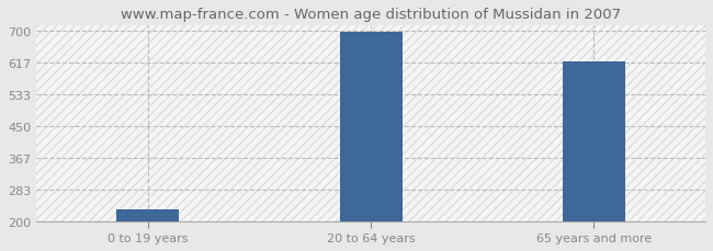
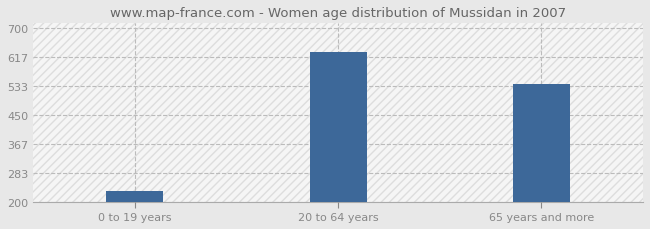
20 to 64 years: 697 -> 630
65 years and more: 620 -> 540
